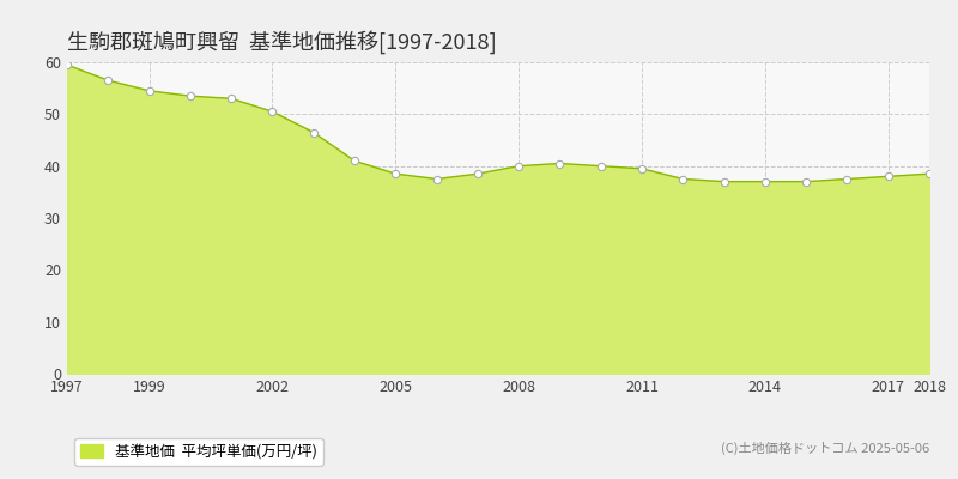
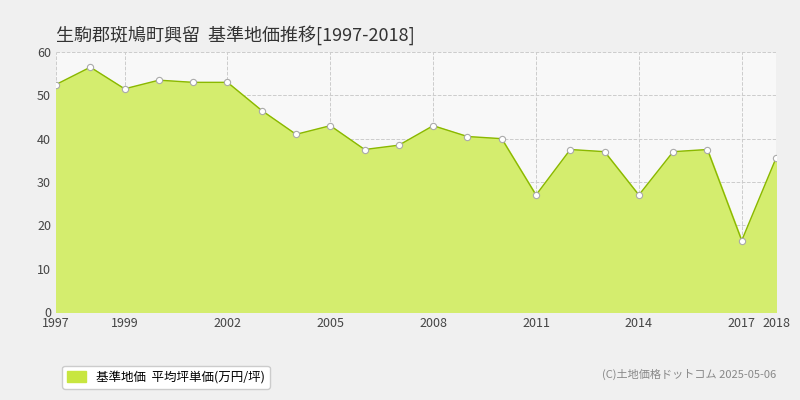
1997: 59.5 -> 52.5
1999: 54.5 -> 51.5
2002: 50.5 -> 53.0
2005: 38.5 -> 43.0
2008: 40.0 -> 43.0
2011: 39.5 -> 27.0
2014: 37.0 -> 27.0
2017: 38.0 -> 16.5
2018: 38.5 -> 35.5
